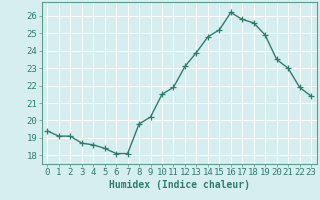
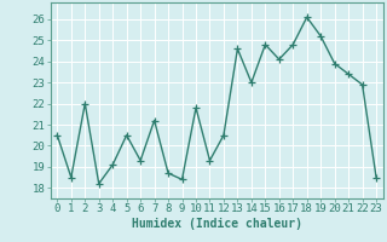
0: 19.4 -> 20.5
1: 19.1 -> 18.5
2: 19.1 -> 22.0
3: 18.7 -> 18.2
4: 18.6 -> 19.1
5: 18.4 -> 20.5
6: 18.1 -> 19.3
7: 18.1 -> 21.2
8: 19.8 -> 18.7
9: 20.2 -> 18.4
10: 21.5 -> 21.8
11: 21.9 -> 19.3
12: 23.1 -> 20.5
13: 23.9 -> 24.6
14: 24.8 -> 23.0
15: 25.2 -> 24.8
16: 26.2 -> 24.1
17: 25.8 -> 24.8
18: 25.6 -> 26.1
19: 24.9 -> 25.2
20: 23.5 -> 23.9
21: 23.0 -> 23.4
22: 21.9 -> 22.9
23: 21.4 -> 18.5
